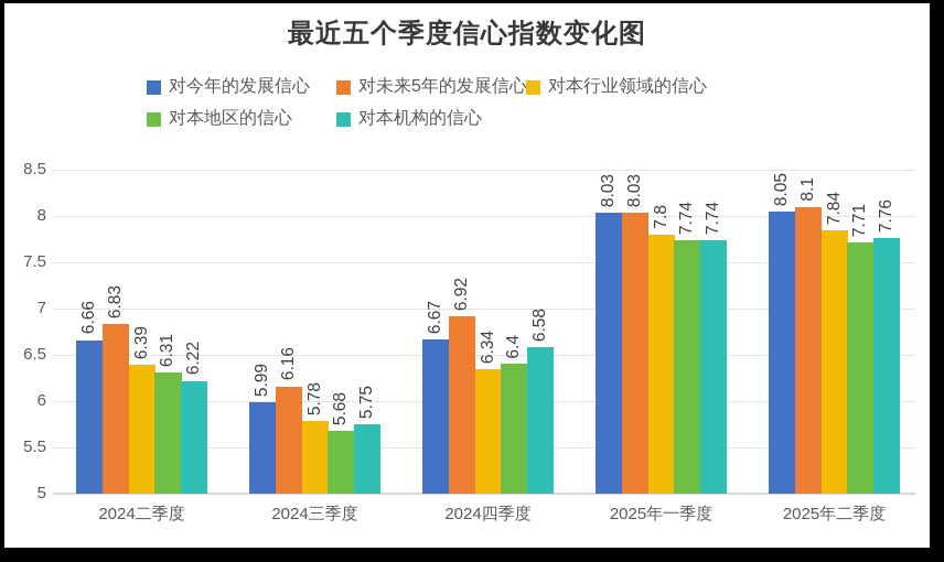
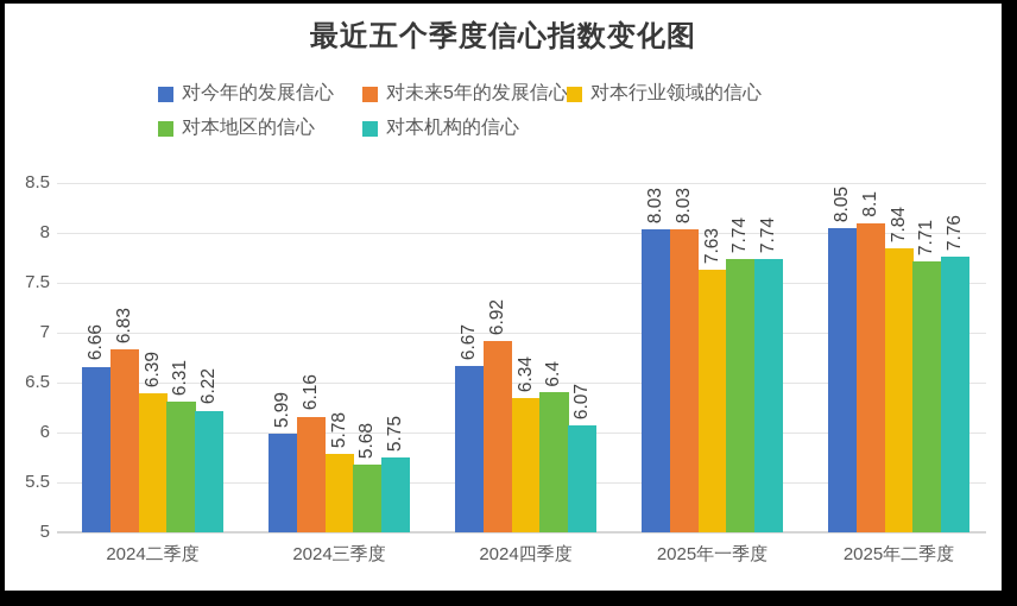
对本机构的信心/2024四季度: 6.58 -> 6.07
对本行业领域的信心/2025年一季度: 7.8 -> 7.63
